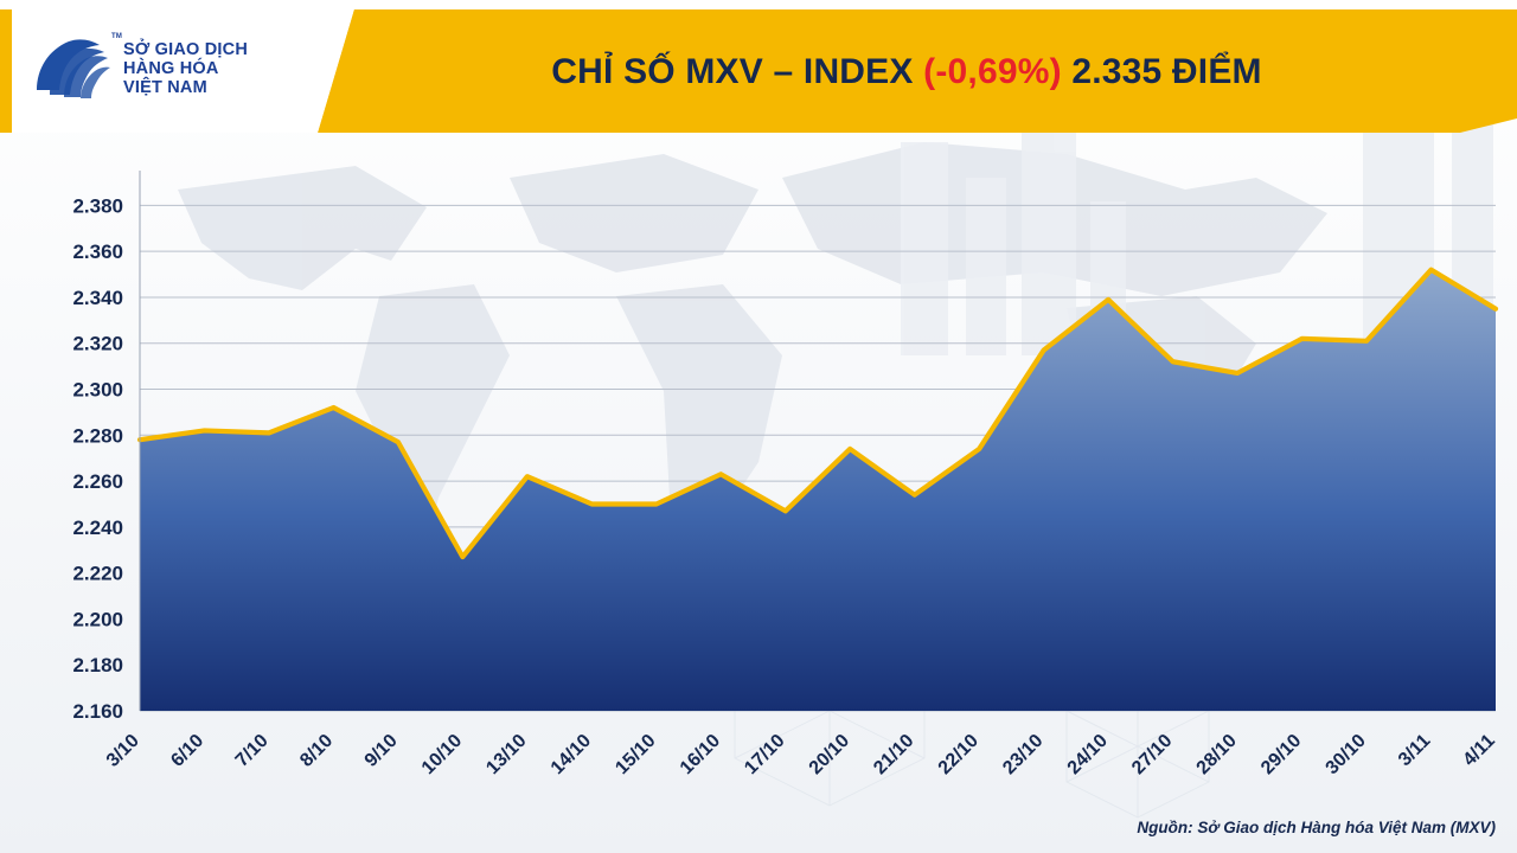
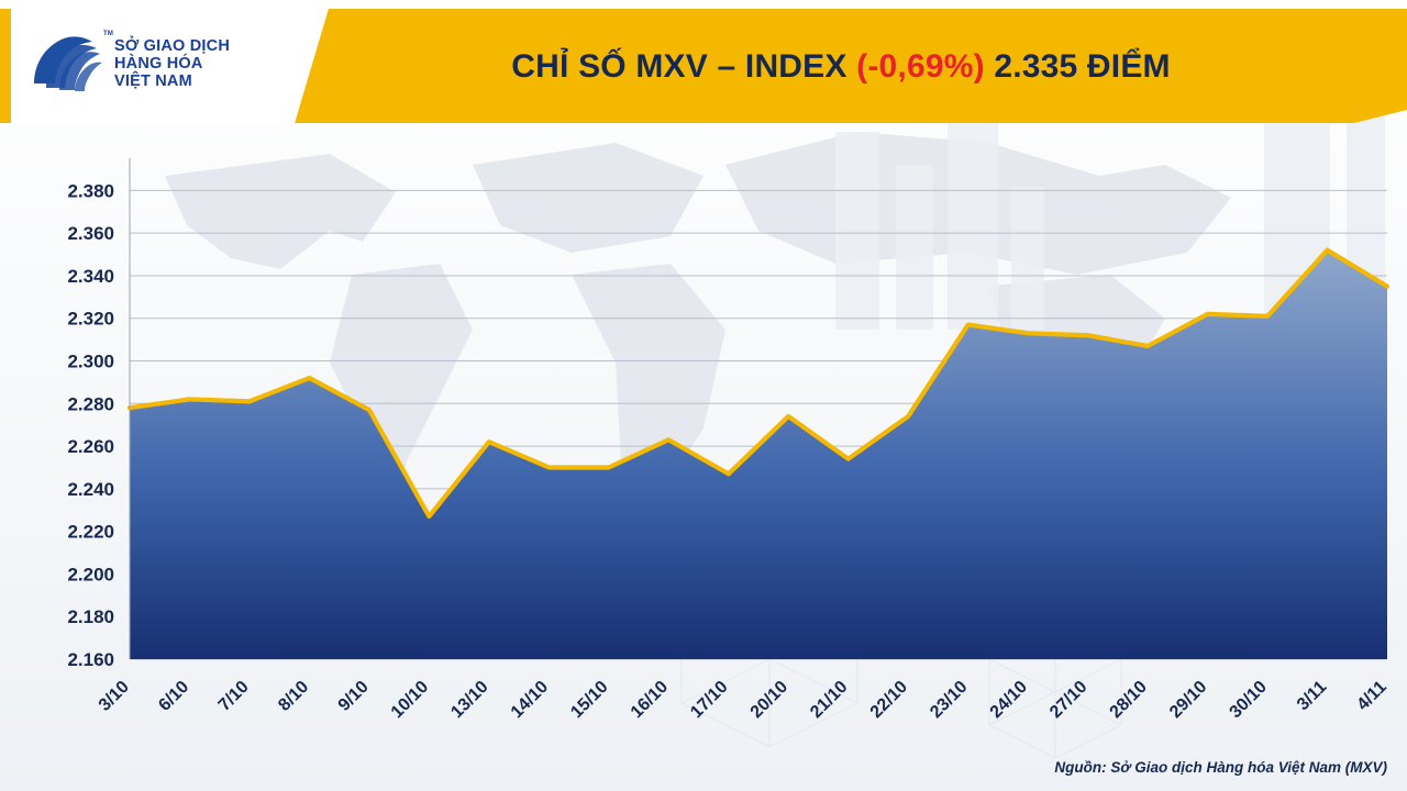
24/10: 2339 -> 2313
